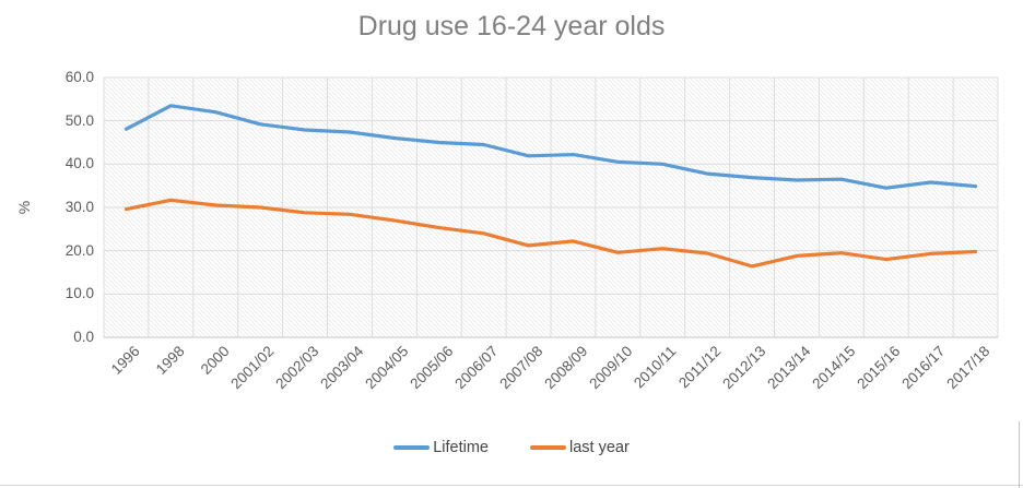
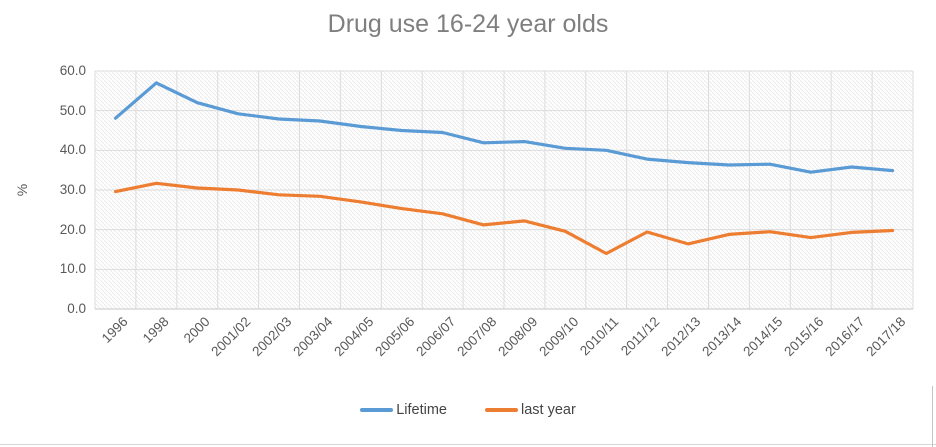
Lifetime/1998: 54 -> 57
last year/2010/11: 20 -> 14
